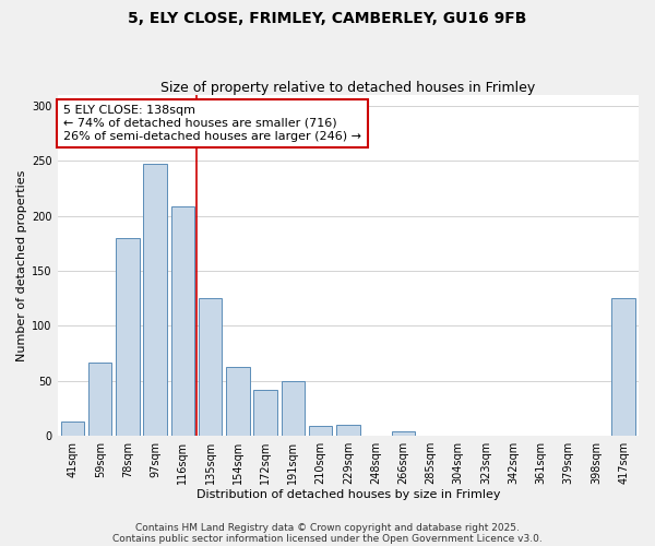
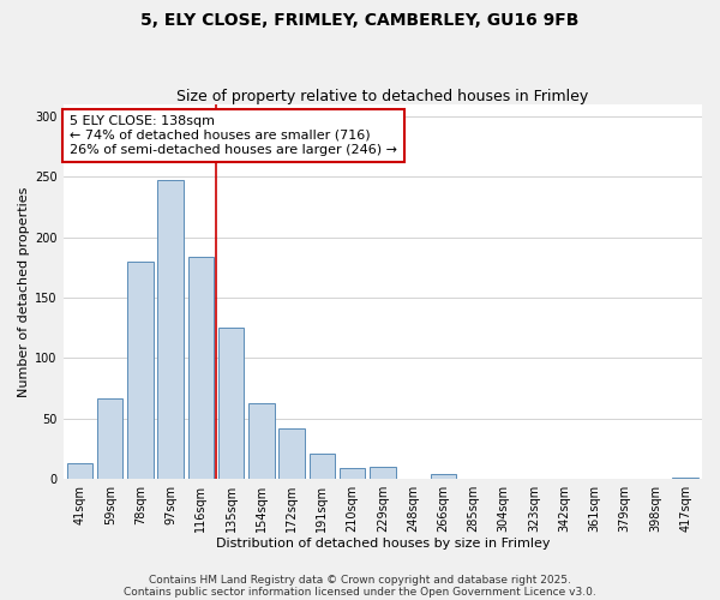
116sqm: 209 -> 184
191sqm: 50 -> 21
417sqm: 125 -> 1
